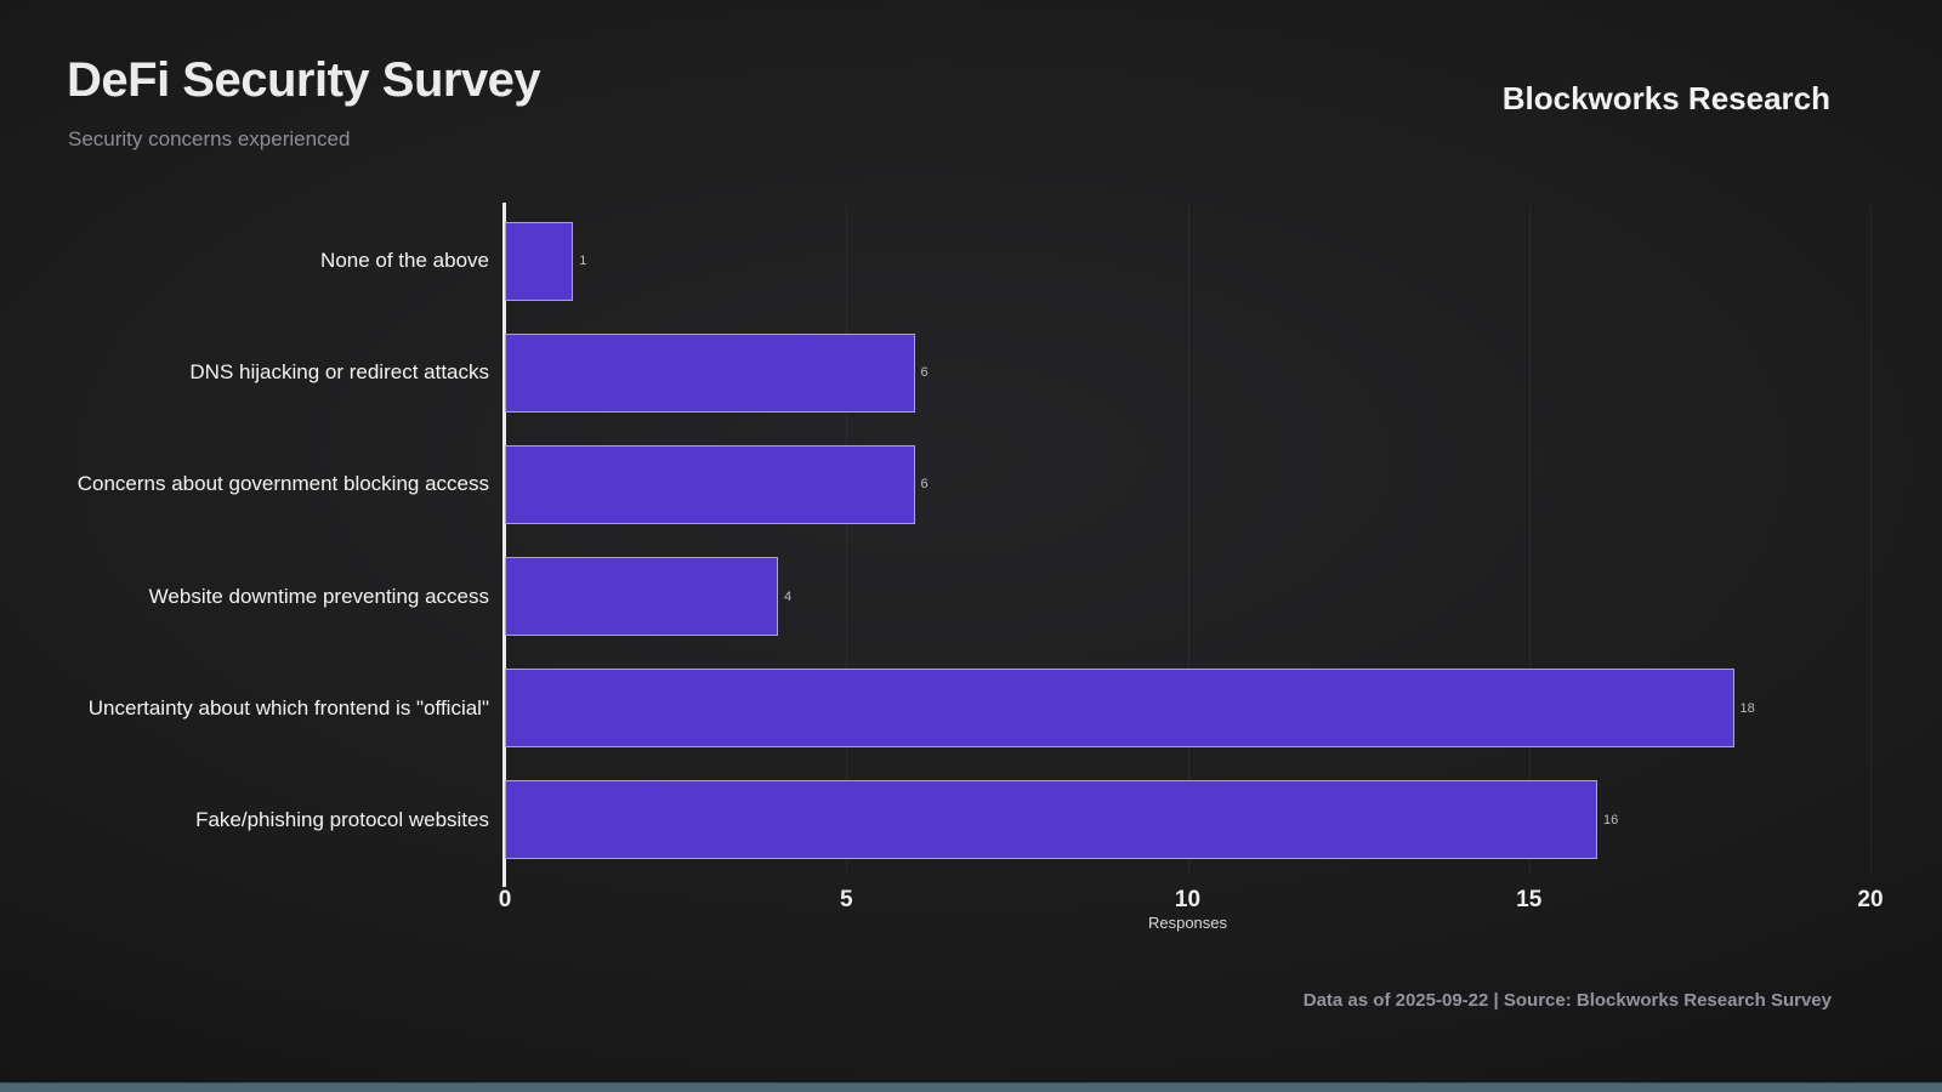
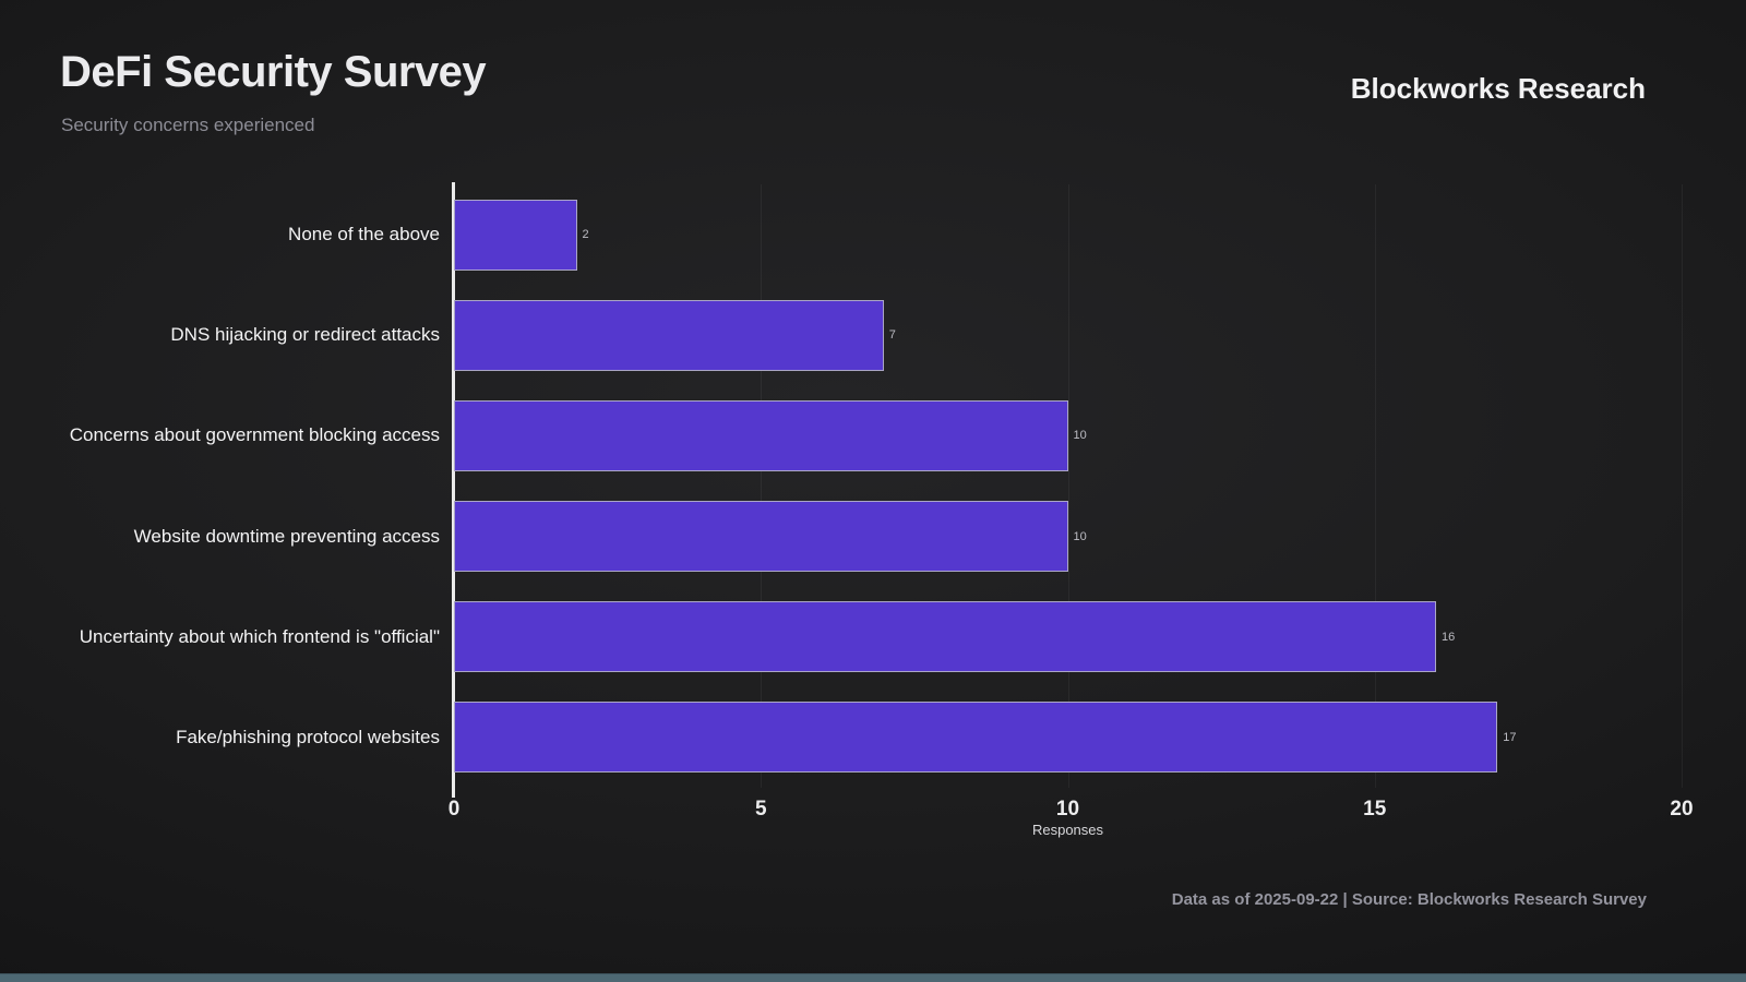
None of the above: 1 -> 2
DNS hijacking or redirect attacks: 6 -> 7
Concerns about government blocking access: 6 -> 10
Website downtime preventing access: 4 -> 10
Uncertainty about which frontend is "official": 18 -> 16
Fake/phishing protocol websites: 16 -> 17
